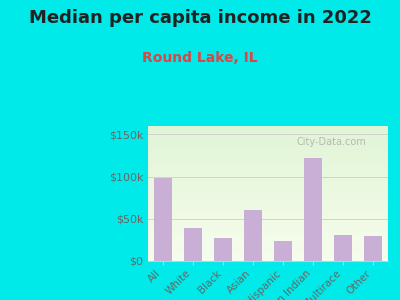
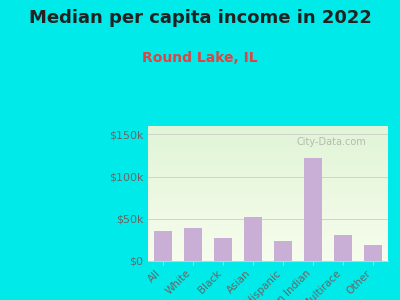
All: $98k -> $35k
Asian: $60k -> $52k
Other: $30k -> $19k
